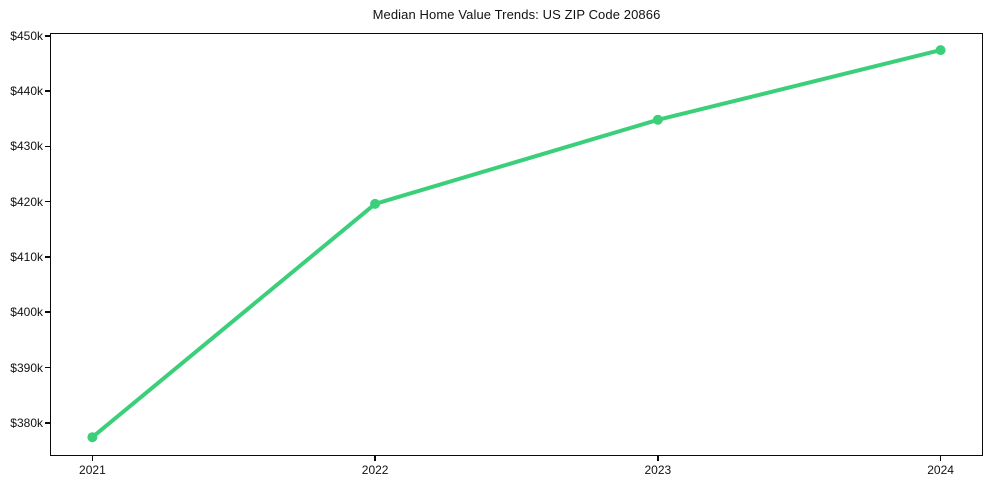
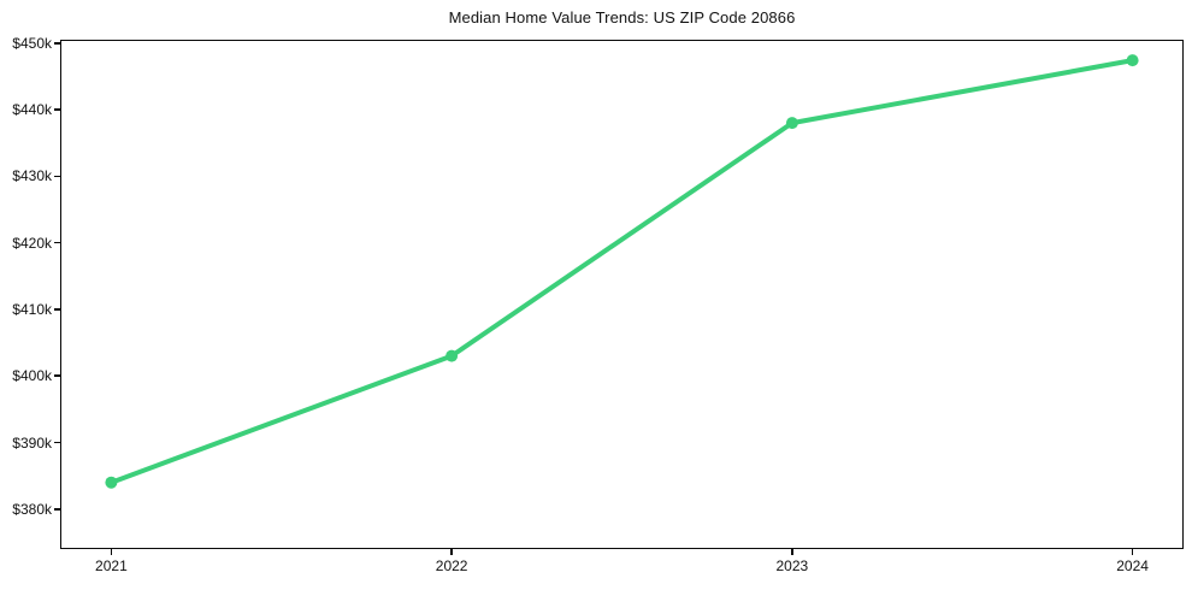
2021: $377k -> $384k
2022: $420k -> $403k
2023: $435k -> $438k
